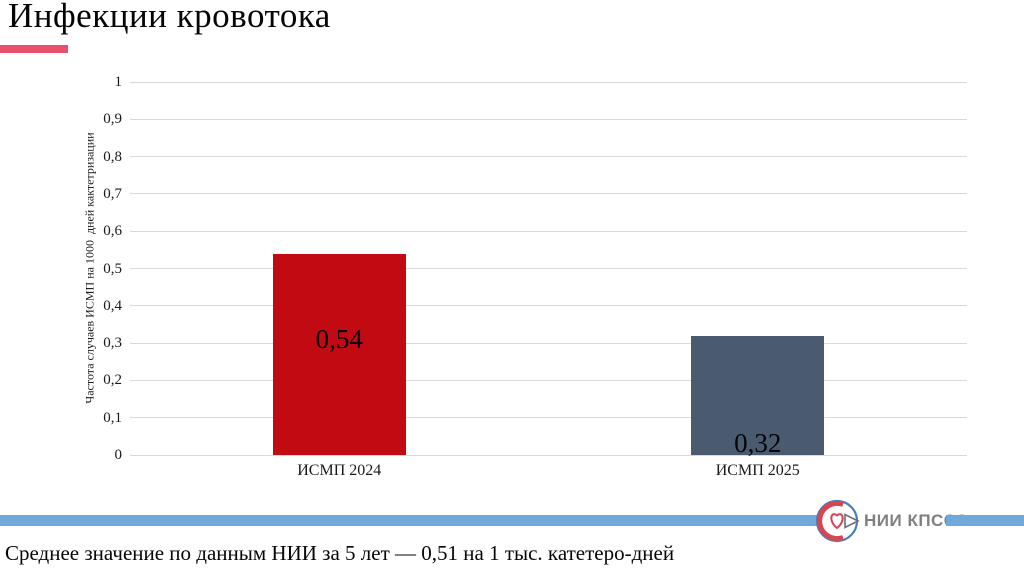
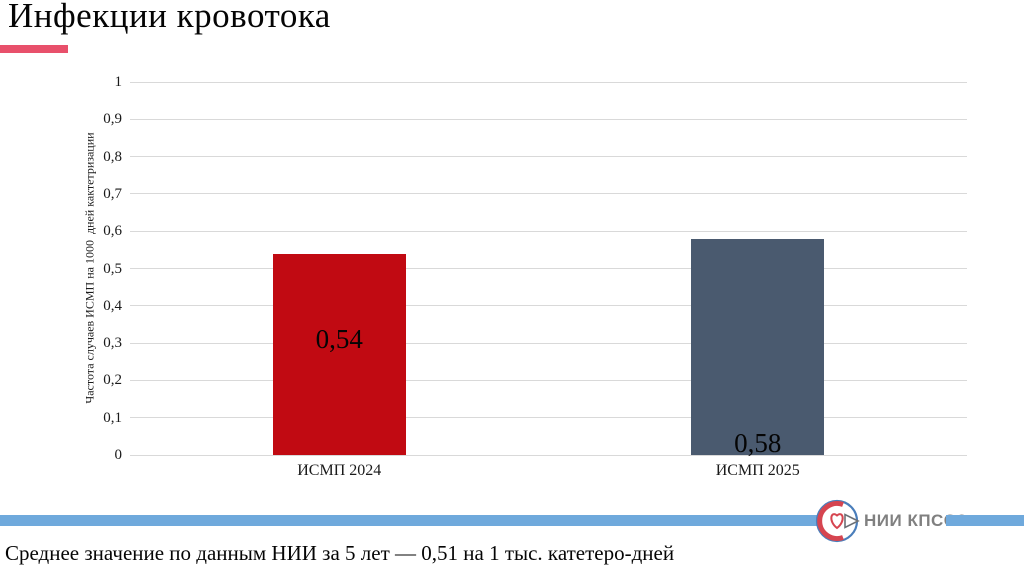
ИСМП 2025: 0,32 -> 0,58
